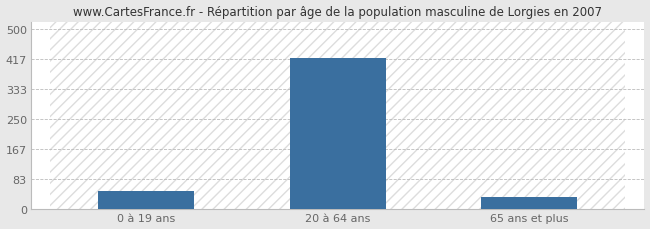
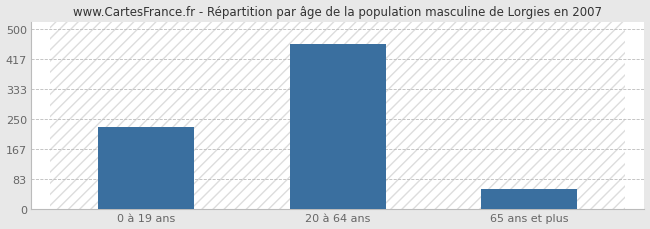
0 à 19 ans: 50 -> 228
20 à 64 ans: 420 -> 458
65 ans et plus: 35 -> 55
